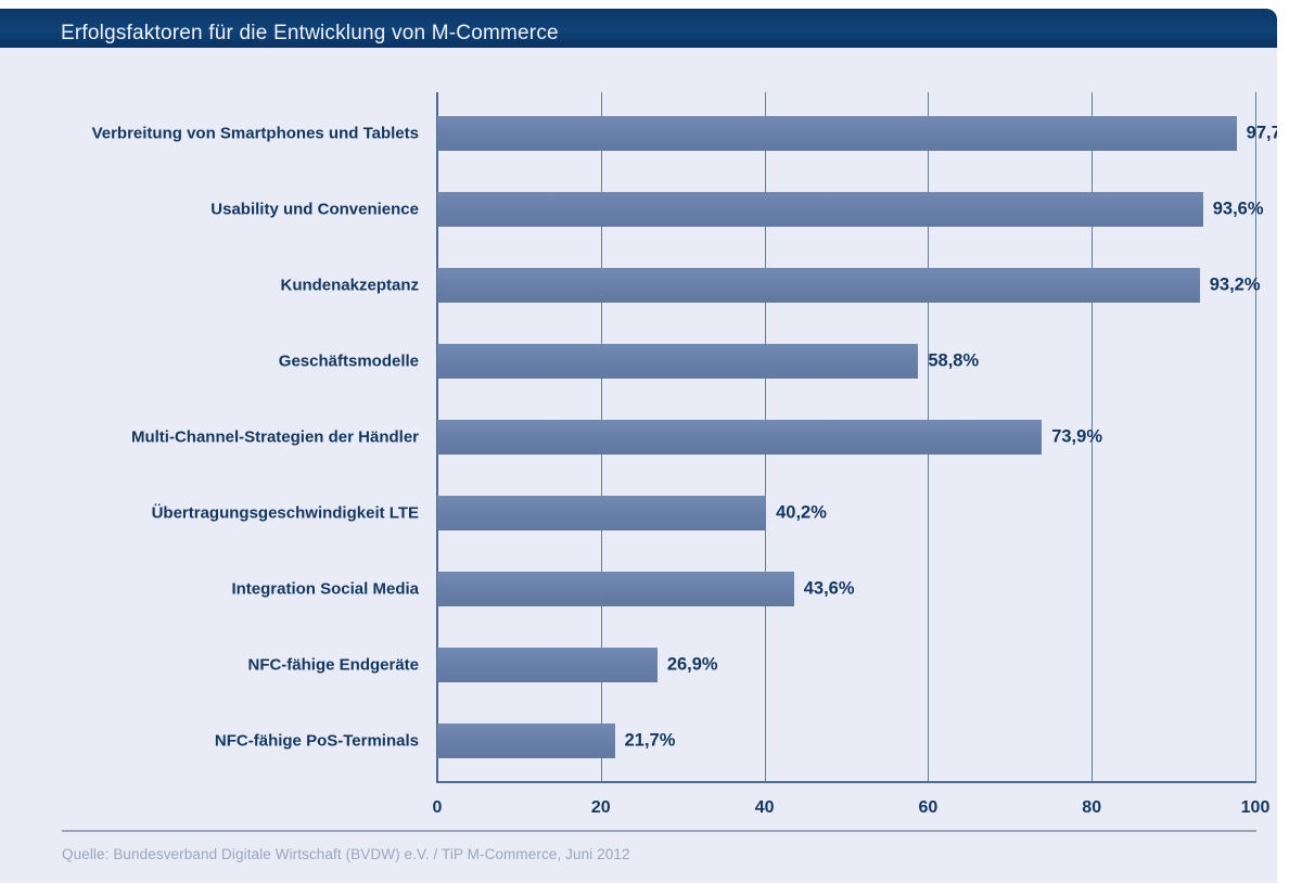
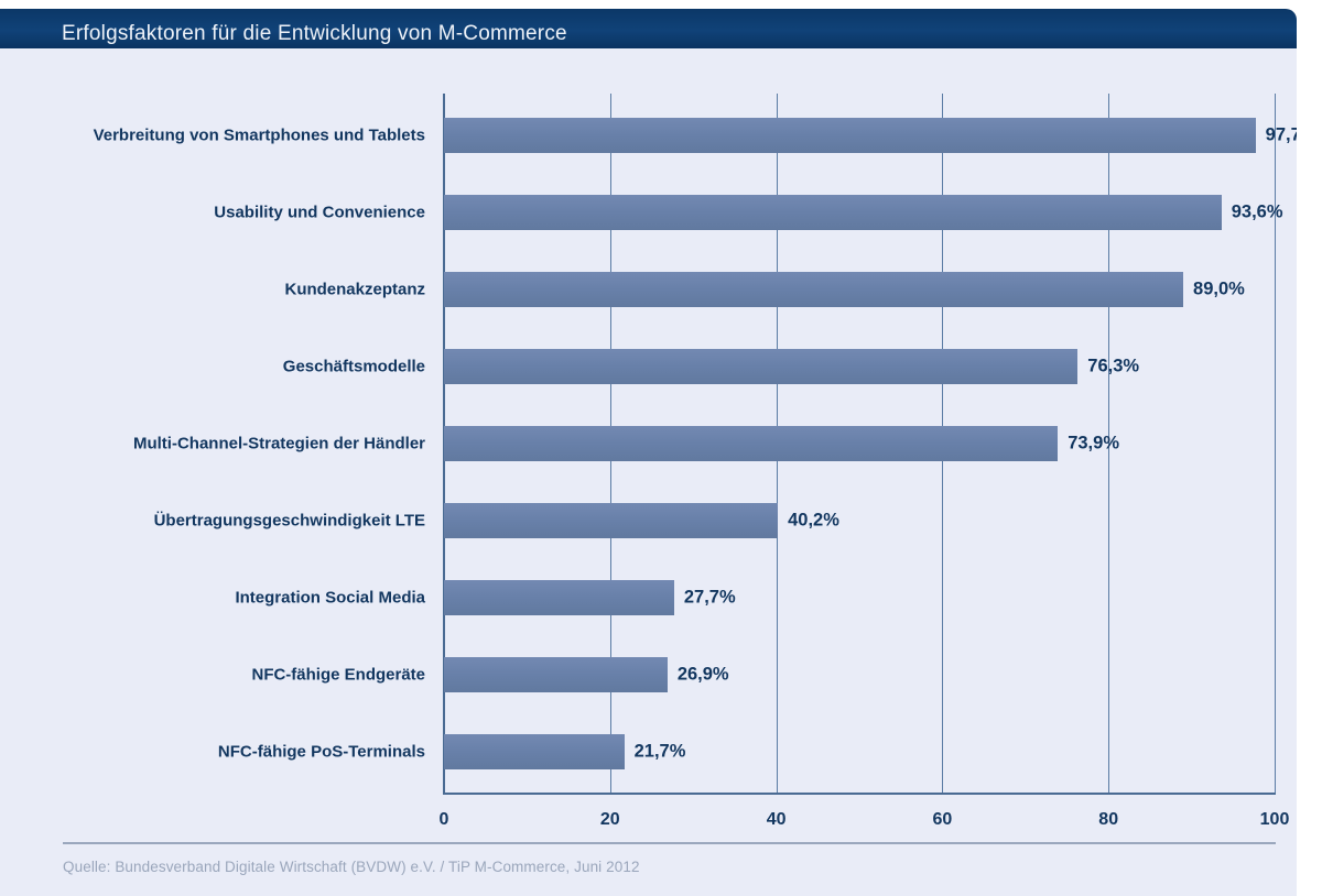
Kundenakzeptanz: 93,2% -> 89,0%
Geschäftsmodelle: 58,8% -> 76,3%
Integration Social Media: 43,6% -> 27,7%
